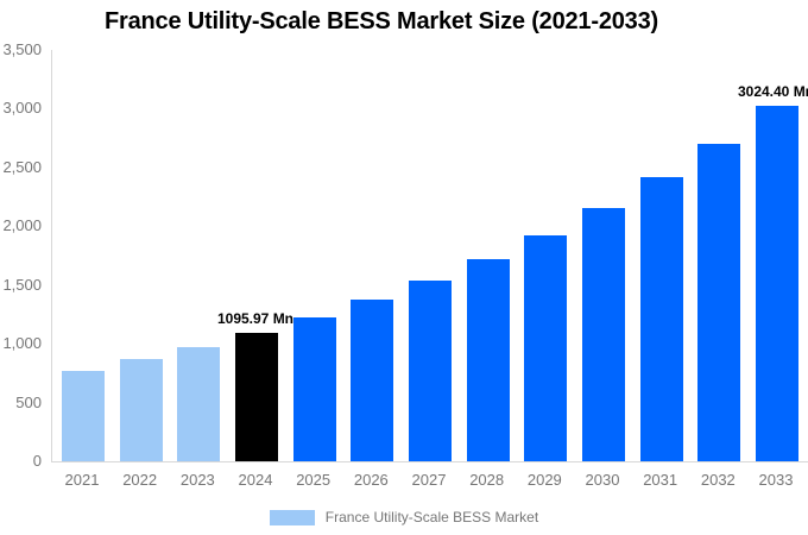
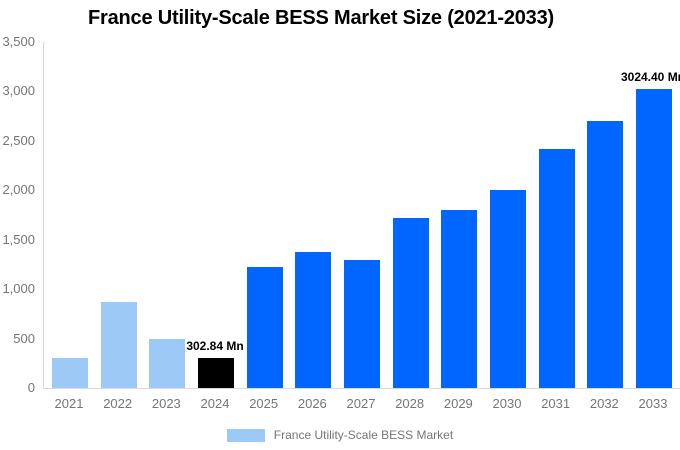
2021: 800 -> 300
2023: 1000 -> 500
2024: 1095.97 -> 302.84
2027: 1500 -> 1300
2029: 1900 -> 1800
2030: 2200 -> 2000
